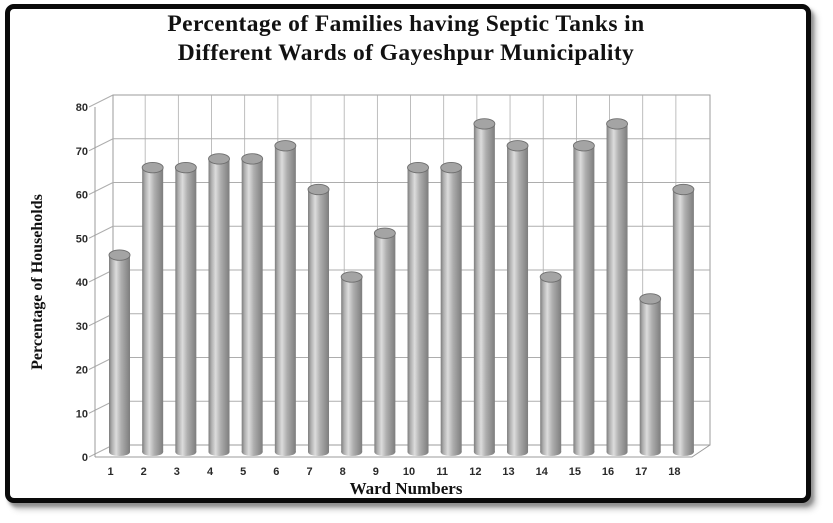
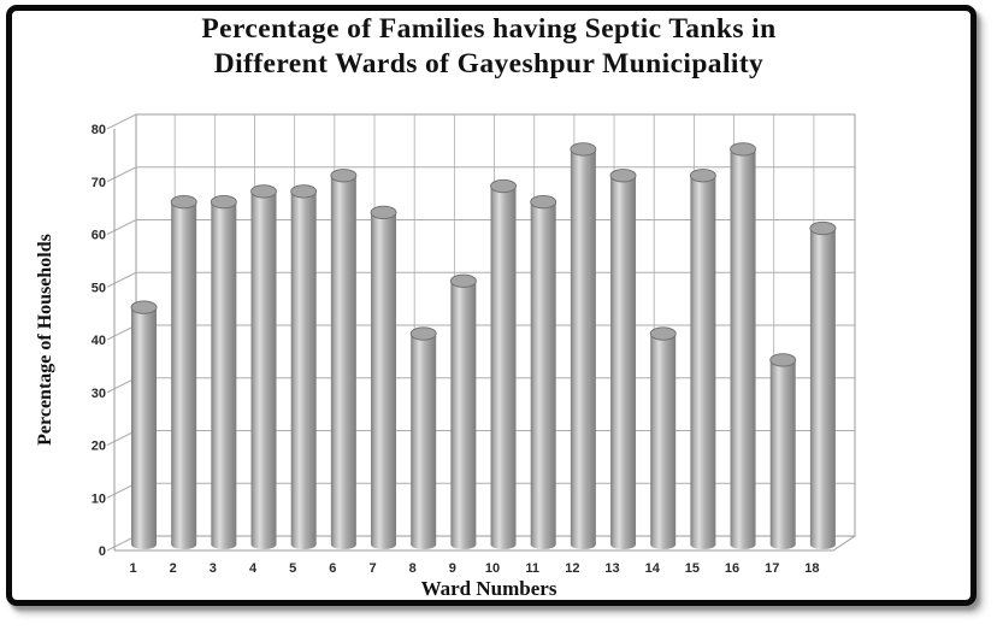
7: 60 -> 63
10: 65 -> 68
